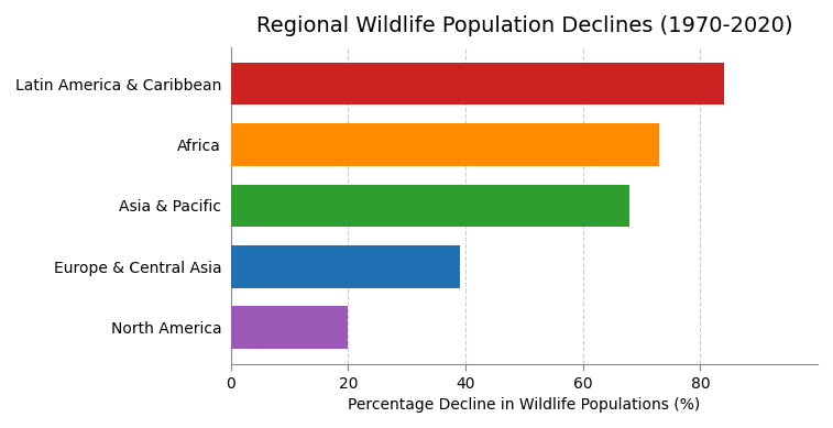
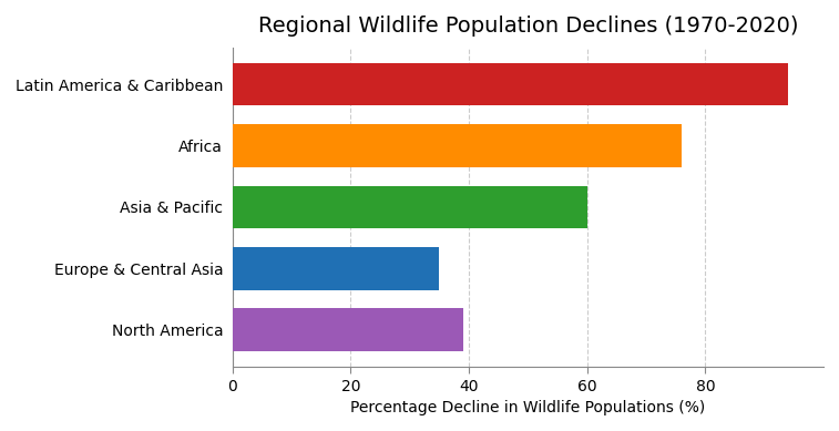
Latin America & Caribbean: 84 -> 94
Africa: 73 -> 76
Asia & Pacific: 68 -> 60
Europe & Central Asia: 39 -> 35
North America: 20 -> 39
